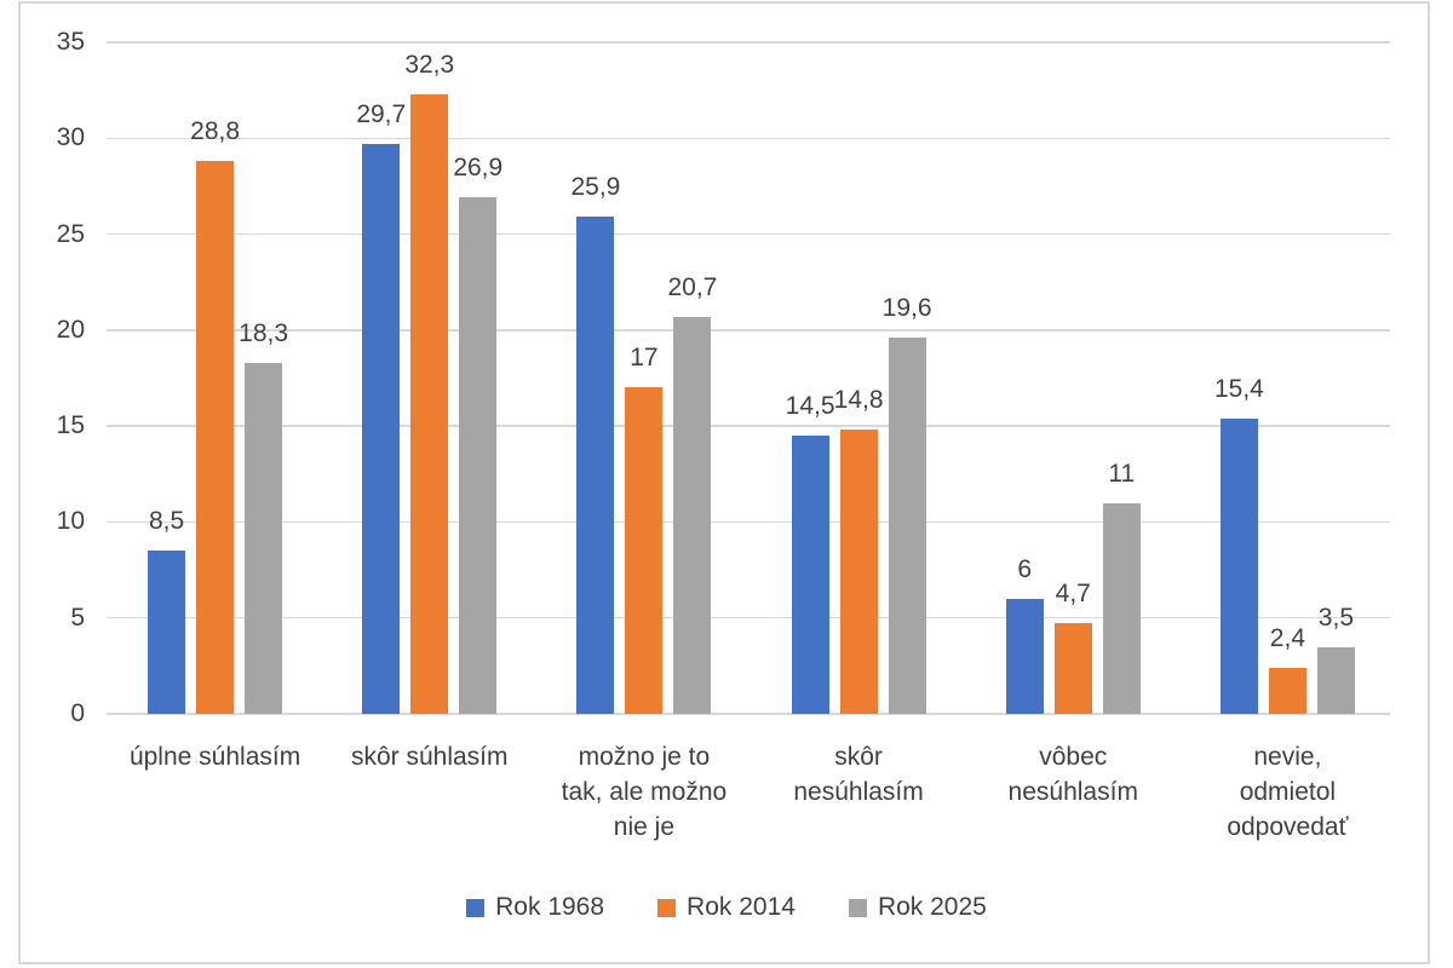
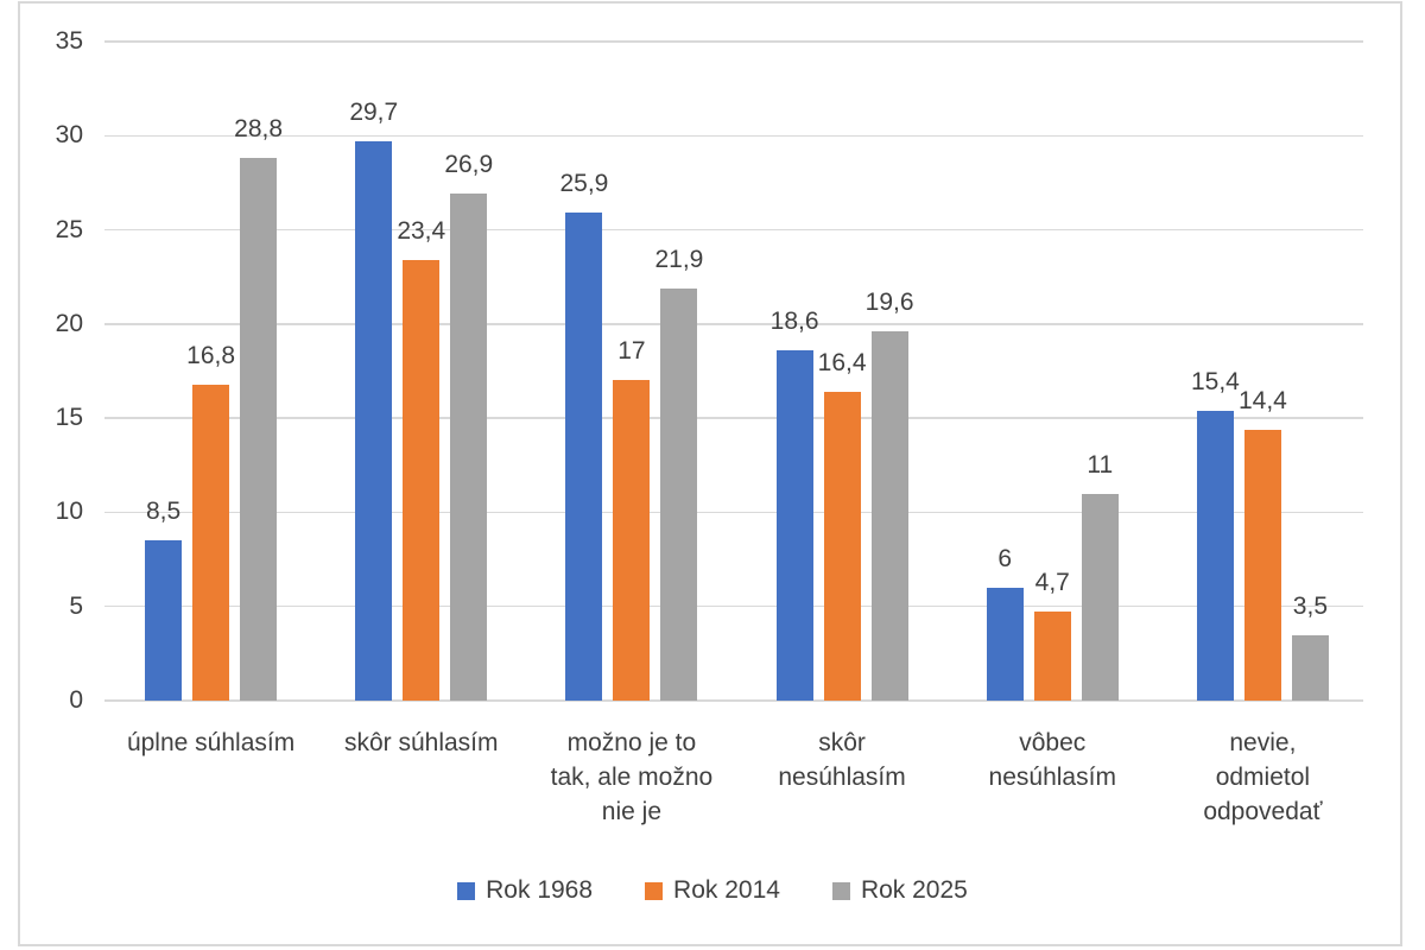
Rok 2014/úplne súhlasím: 28,8 -> 16,8
Rok 2025/úplne súhlasím: 18,3 -> 28,8
Rok 2014/skôr súhlasím: 32,3 -> 23,4
Rok 2025/možno je to tak, ale možno nie je: 20,7 -> 21,9
Rok 1968/skôr nesúhlasím: 14,5 -> 18,6
Rok 2014/skôr nesúhlasím: 14,8 -> 16,4
Rok 2014/nevie, odmietol odpovedať: 2,4 -> 14,4
